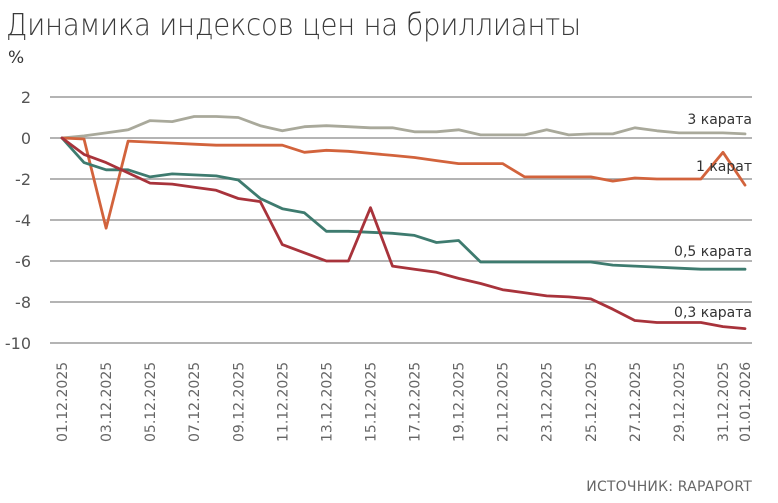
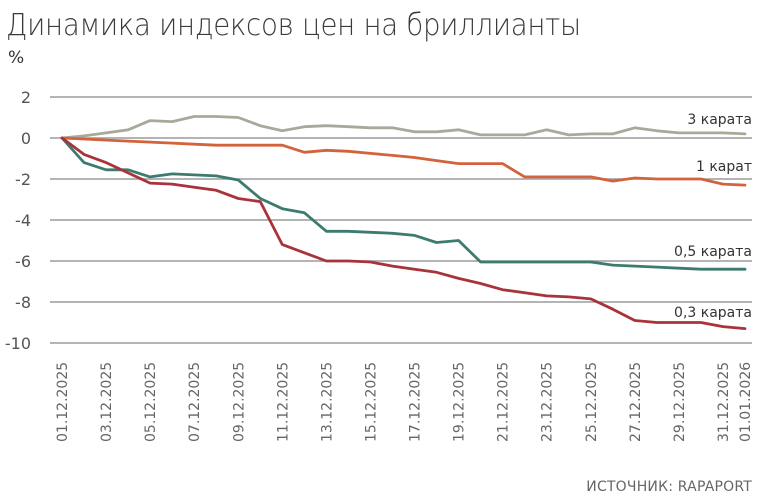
1 карат/03.12.2025: -4.4 -> -0.1
0,3 карата/15.12.2025: -3.4 -> -6.0
1 карат/31.12.2025: -0.7 -> -2.2
